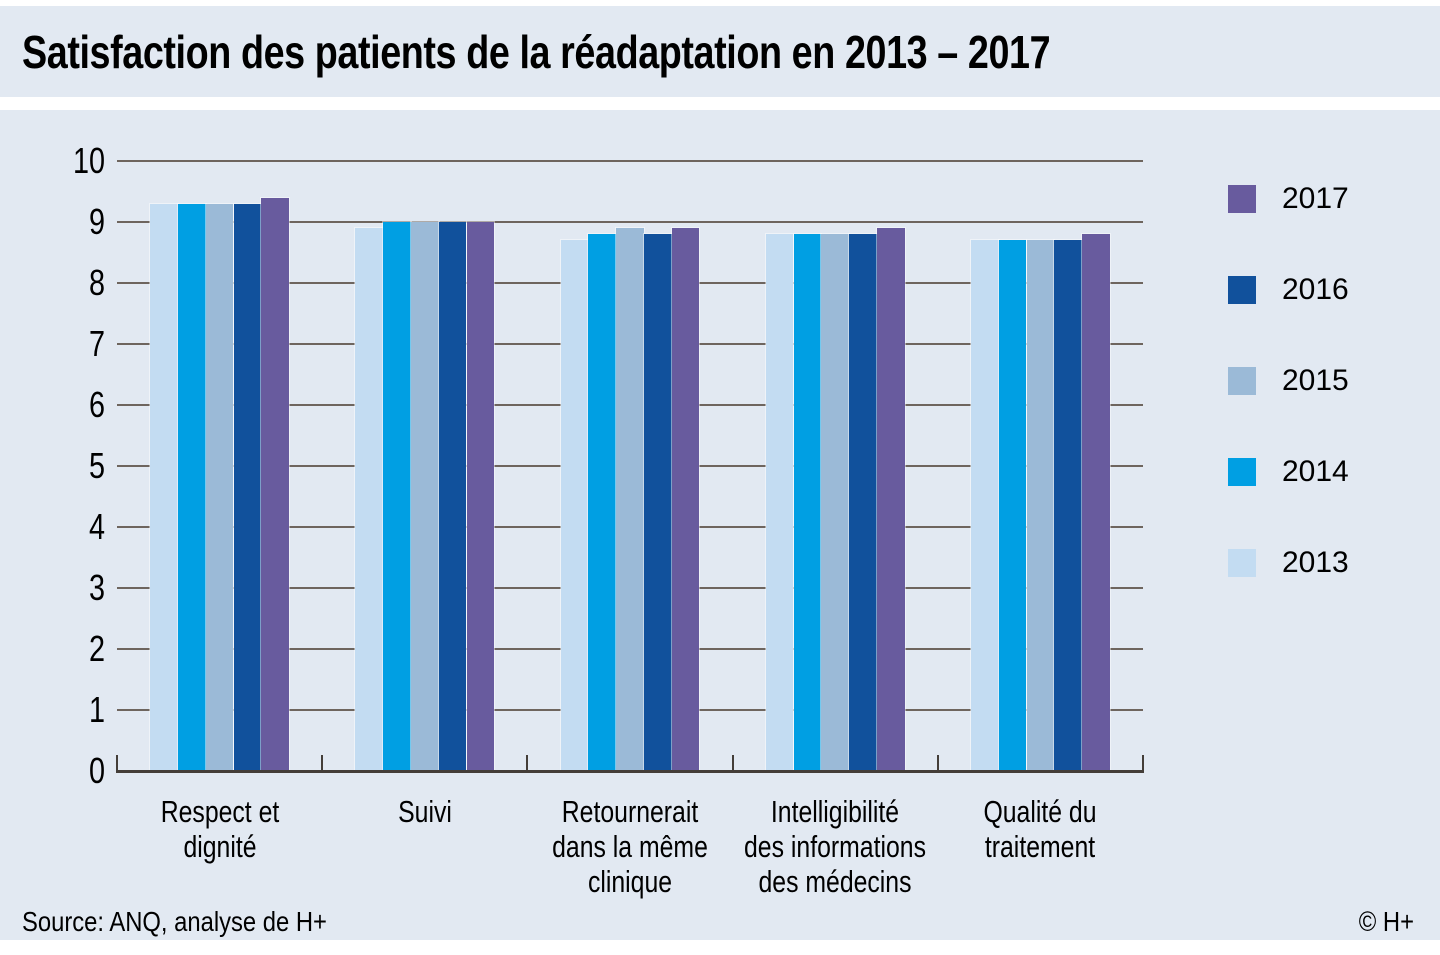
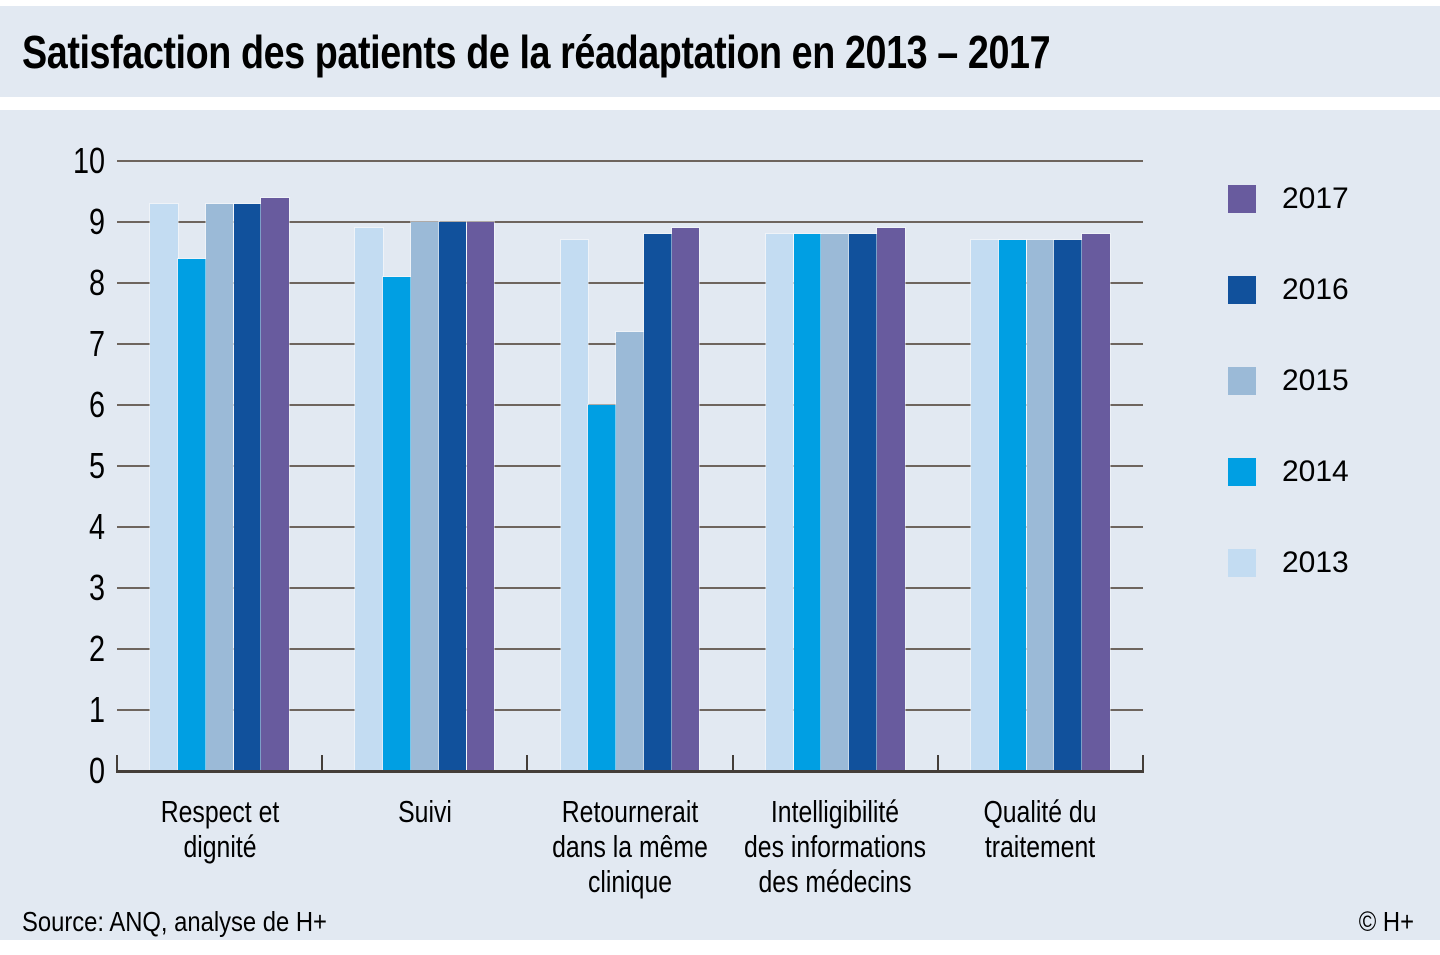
2014/Respect et dignité: 9.3 -> 8.4
2014/Suivi: 9.0 -> 8.1
2014/Retournerait dans la même clinique: 8.8 -> 6.0
2015/Retournerait dans la même clinique: 8.9 -> 7.2
